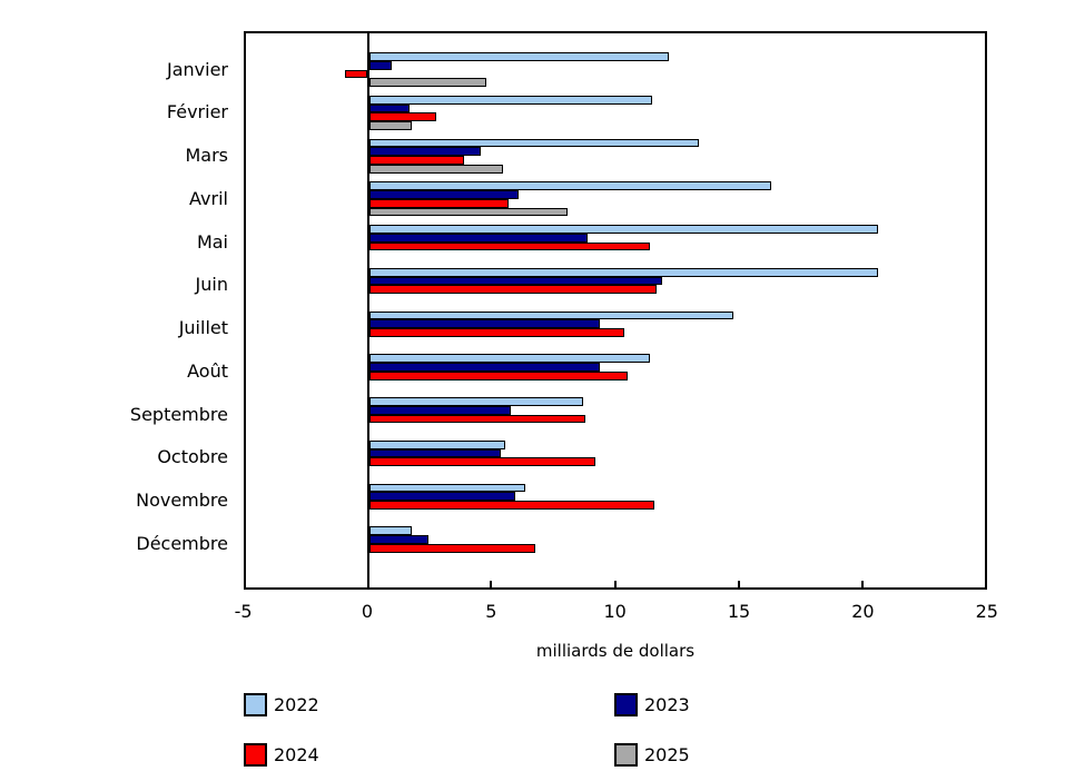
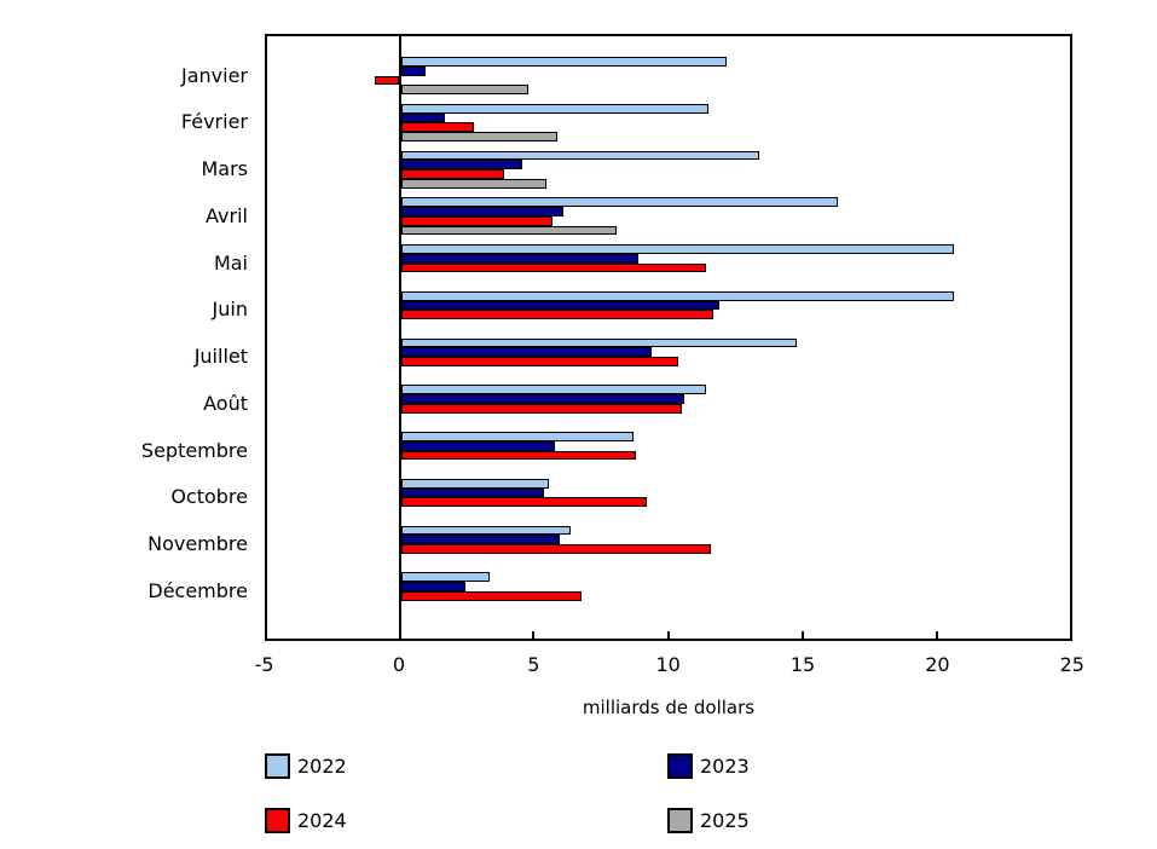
2025/Février: 1.7 -> 5.8
2023/Août: 9.3 -> 10.5
2022/Décembre: 1.7 -> 3.3
